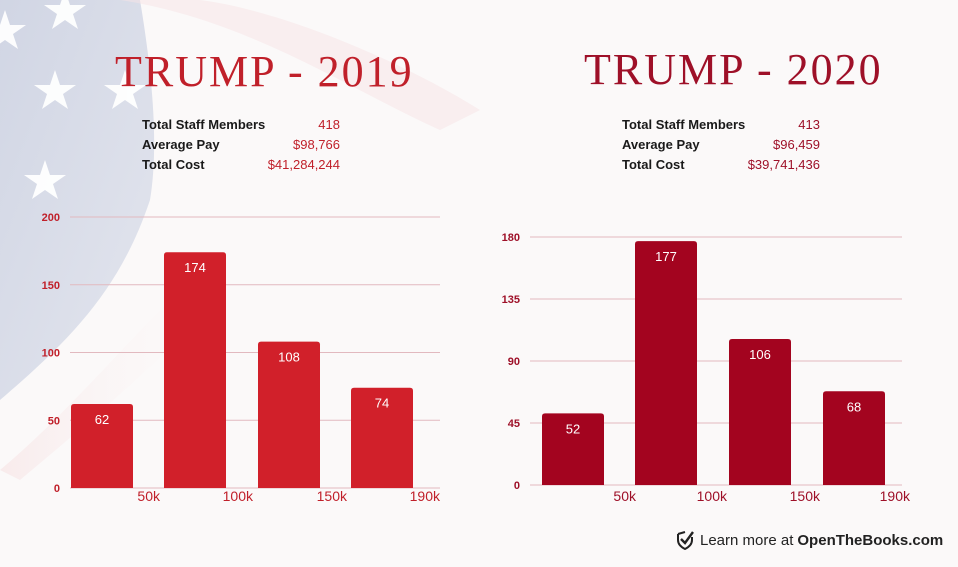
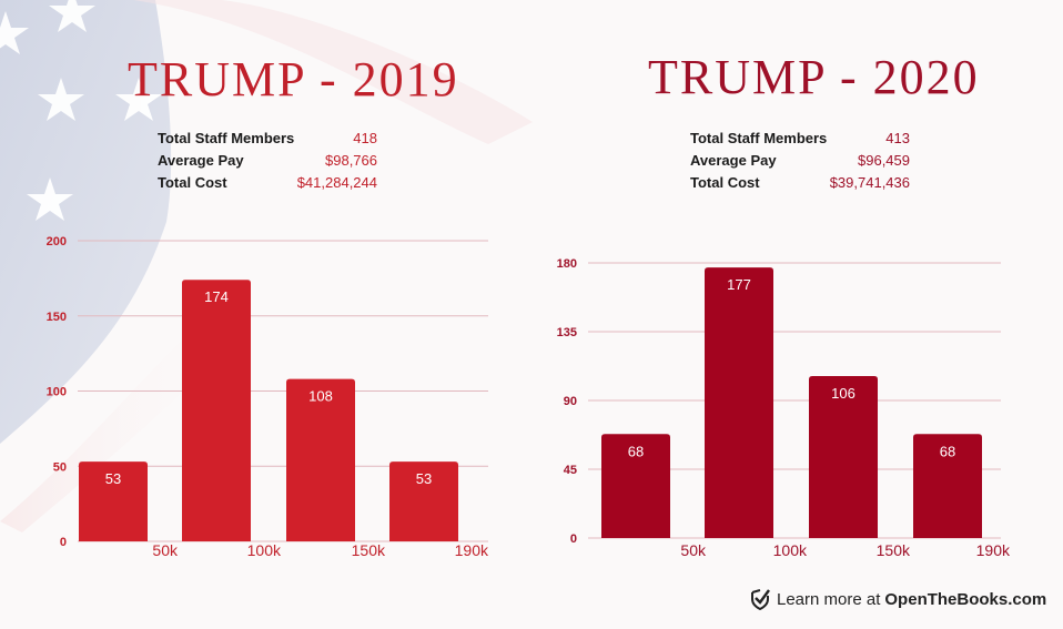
TRUMP - 2019/50k: 62 -> 53
TRUMP - 2019/190k: 74 -> 53
TRUMP - 2020/50k: 52 -> 68
